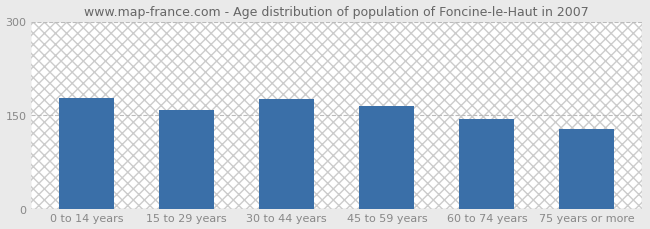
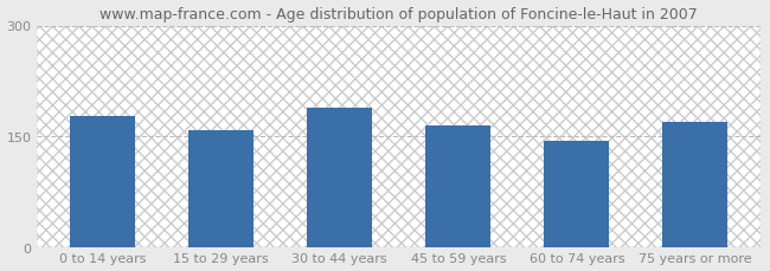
30 to 44 years: 175 -> 188
75 years or more: 128 -> 170
